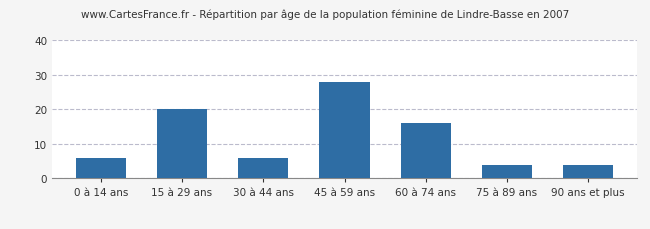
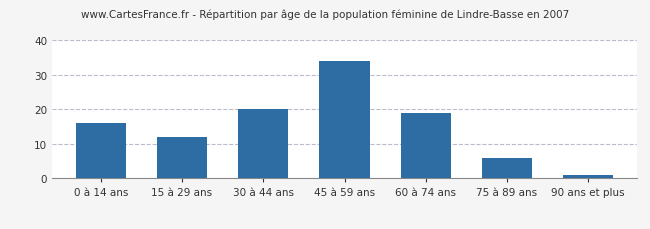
0 à 14 ans: 6 -> 16
15 à 29 ans: 20 -> 12
30 à 44 ans: 6 -> 20
45 à 59 ans: 28 -> 34
60 à 74 ans: 16 -> 19
75 à 89 ans: 4 -> 6
90 ans et plus: 4 -> 1
